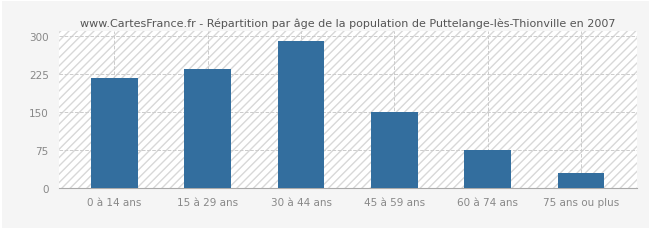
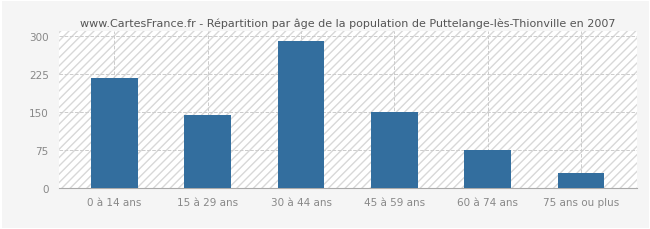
15 à 29 ans: 236 -> 143
